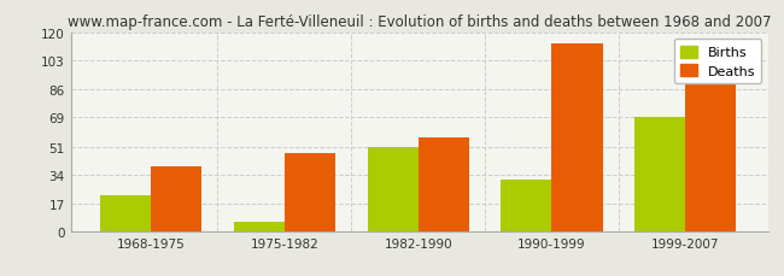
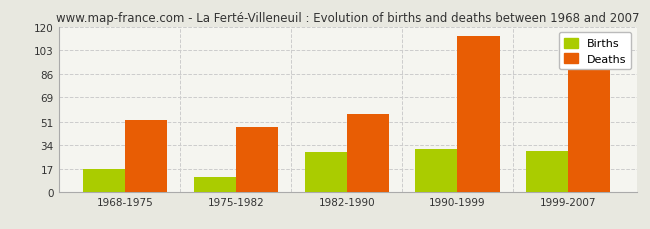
Births/1968-1975: 22 -> 17
Deaths/1968-1975: 39 -> 52
Births/1975-1982: 6 -> 11
Births/1982-1990: 51 -> 29
Births/1999-2007: 69 -> 30
